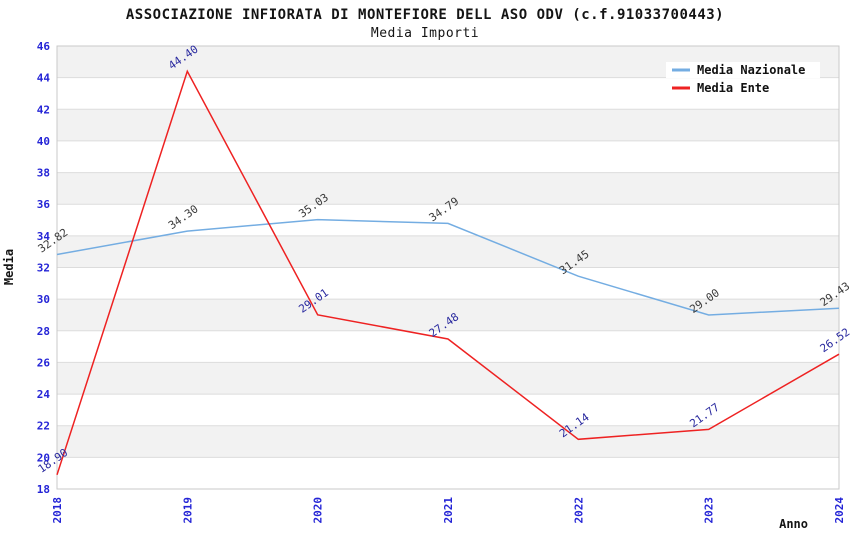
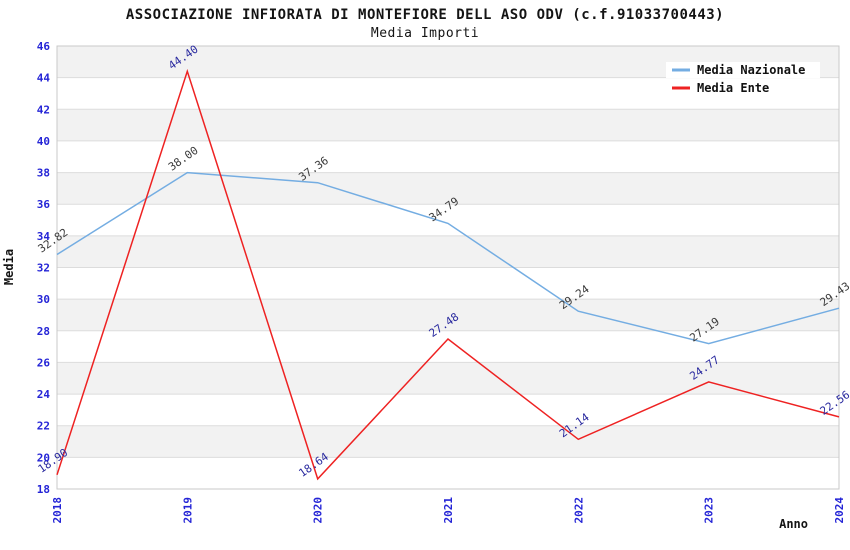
Media Nazionale/2019: 34.30 -> 38.00
Media Nazionale/2020: 35.03 -> 37.36
Media Ente/2020: 29.01 -> 18.64
Media Nazionale/2022: 31.45 -> 29.24
Media Nazionale/2023: 29.00 -> 27.19
Media Ente/2023: 21.77 -> 24.77
Media Ente/2024: 26.52 -> 22.56
